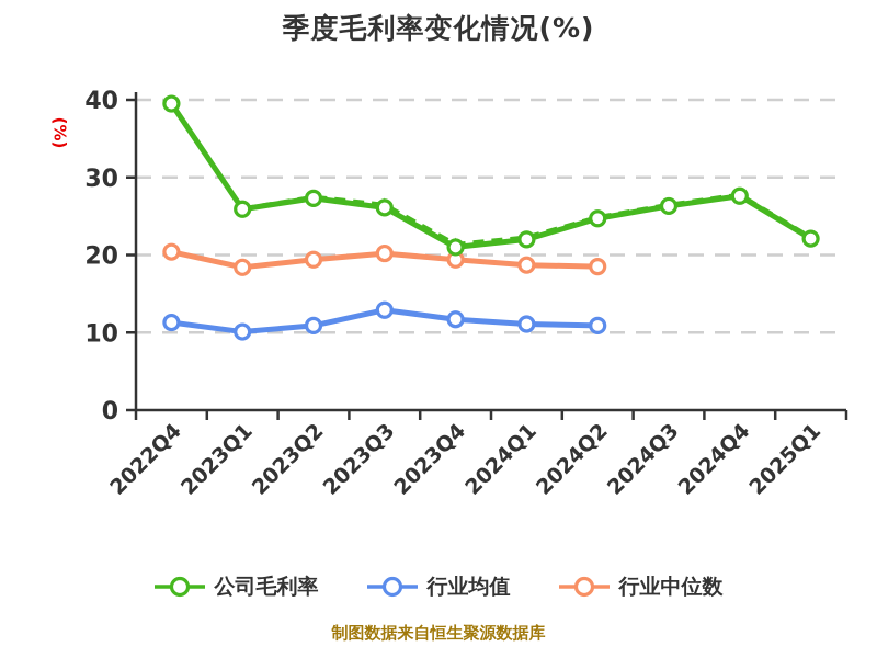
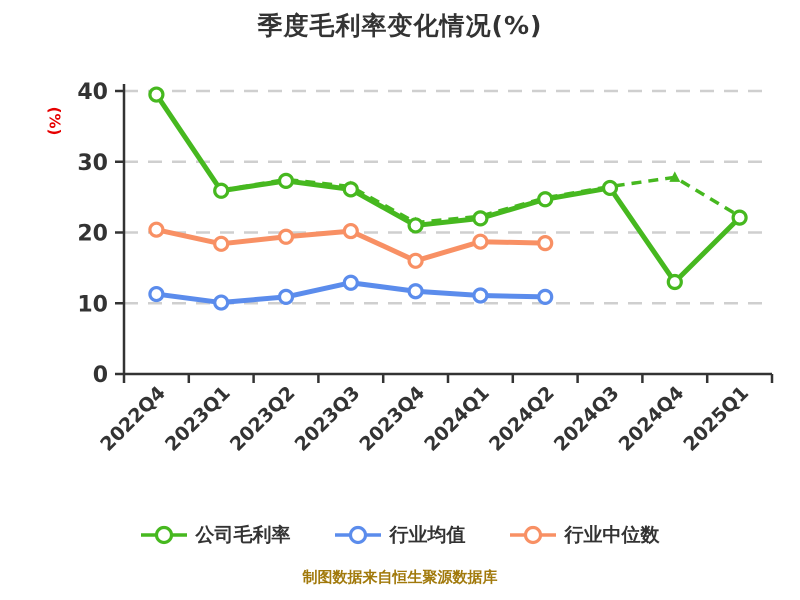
行业中位数/2023Q4: 19 -> 16
公司毛利率/2024Q4: 28 -> 13
